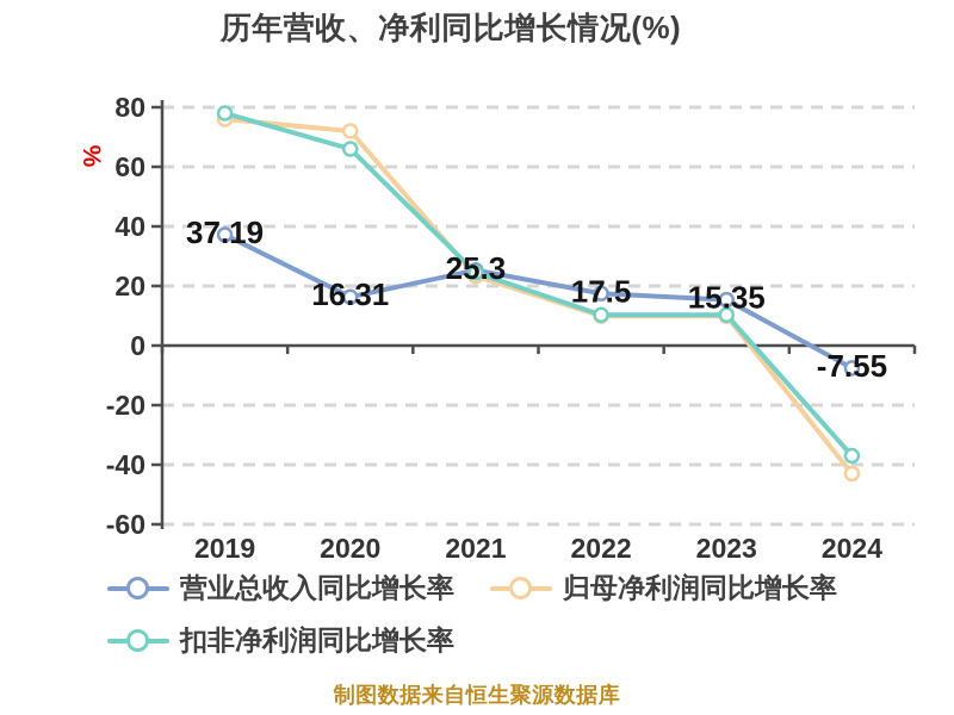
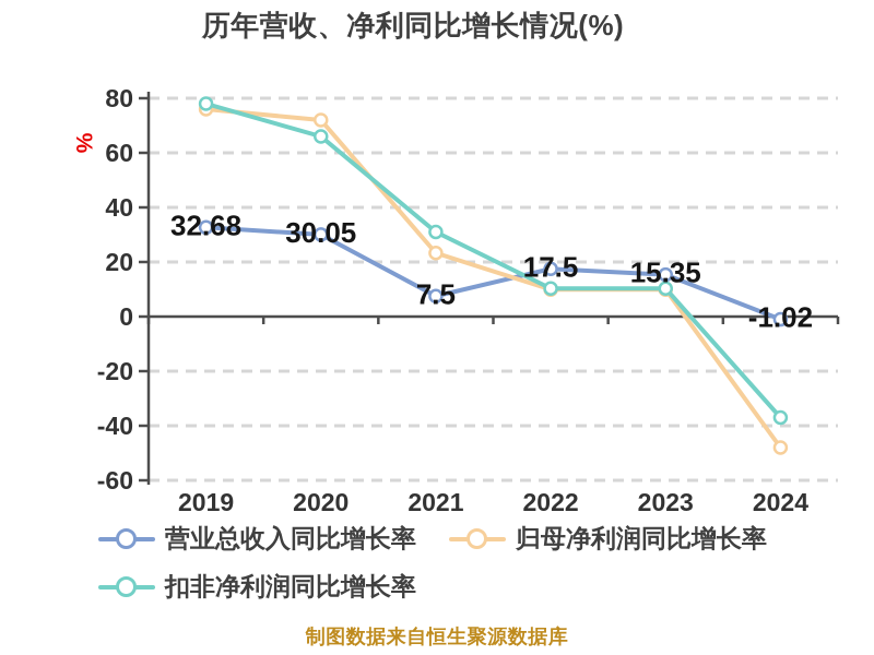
营业总收入同比增长率/2019: 37.19 -> 32.68
营业总收入同比增长率/2020: 16.31 -> 30.05
营业总收入同比增长率/2021: 25.3 -> 7.5
扣非净利润同比增长率/2021: 24 -> 31
营业总收入同比增长率/2024: -7.55 -> -1.02
归母净利润同比增长率/2024: -43 -> -48
